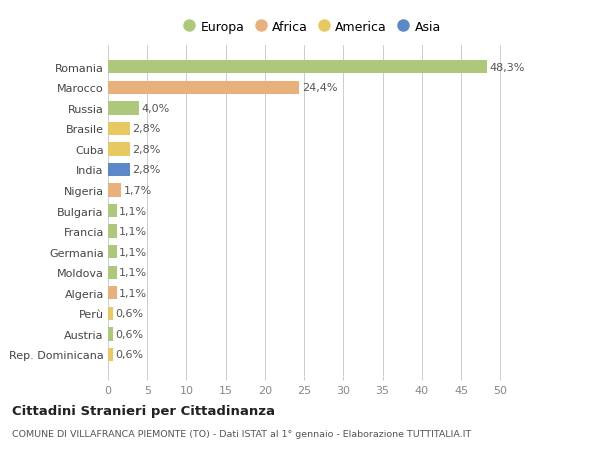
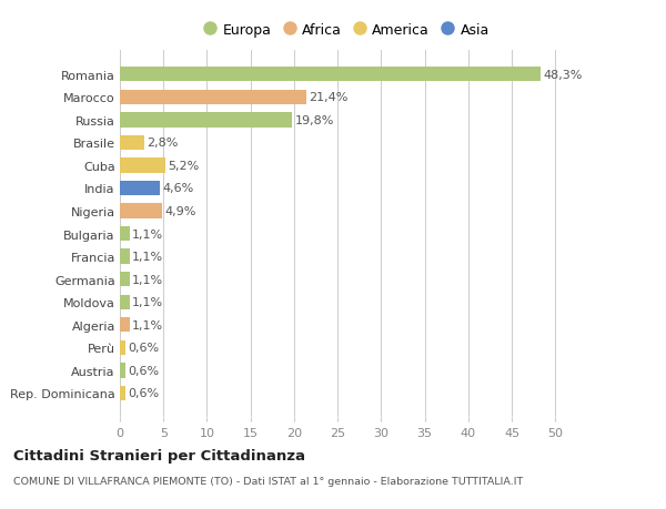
Marocco: 24,4% -> 21,4%
Russia: 4,0% -> 19,8%
Cuba: 2,8% -> 5,2%
India: 2,8% -> 4,6%
Nigeria: 1,7% -> 4,9%
